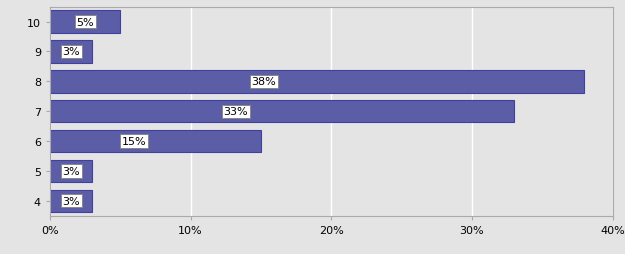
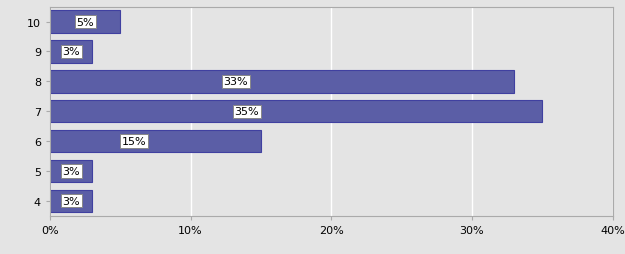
8: 38% -> 33%
7: 33% -> 35%
